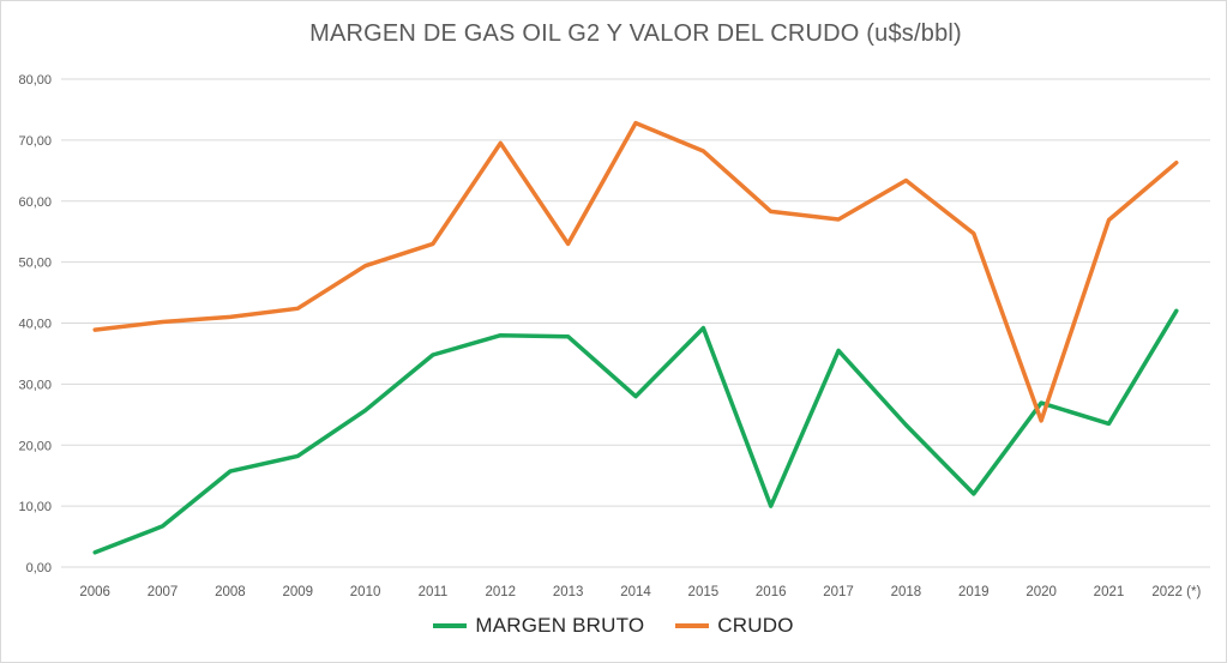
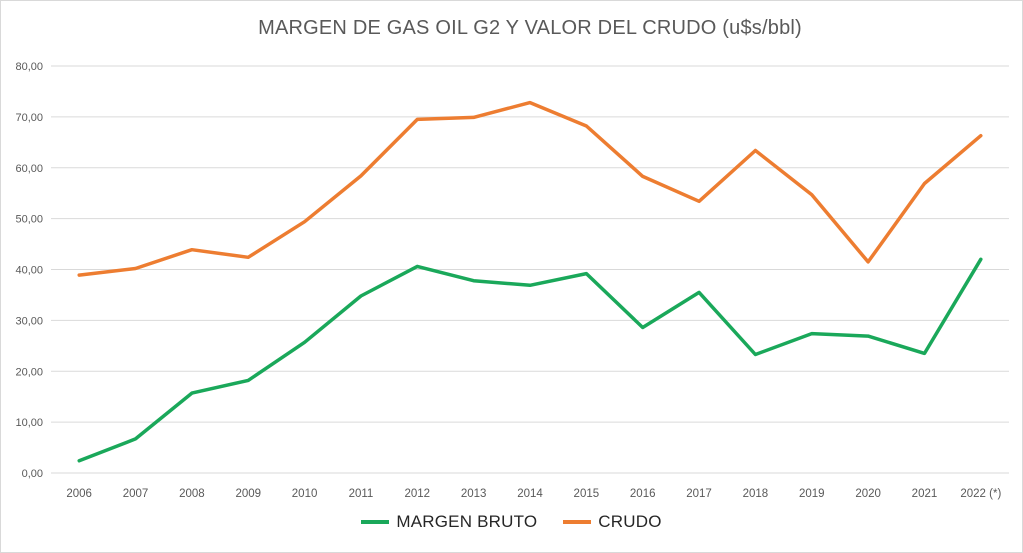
CRUDO/2008: 41 -> 44
CRUDO/2011: 53 -> 58
MARGEN BRUTO/2012: 38 -> 41
CRUDO/2013: 53 -> 70
MARGEN BRUTO/2014: 28 -> 37
MARGEN BRUTO/2016: 10 -> 29
CRUDO/2017: 57 -> 53
MARGEN BRUTO/2019: 12 -> 27
CRUDO/2020: 24 -> 42
